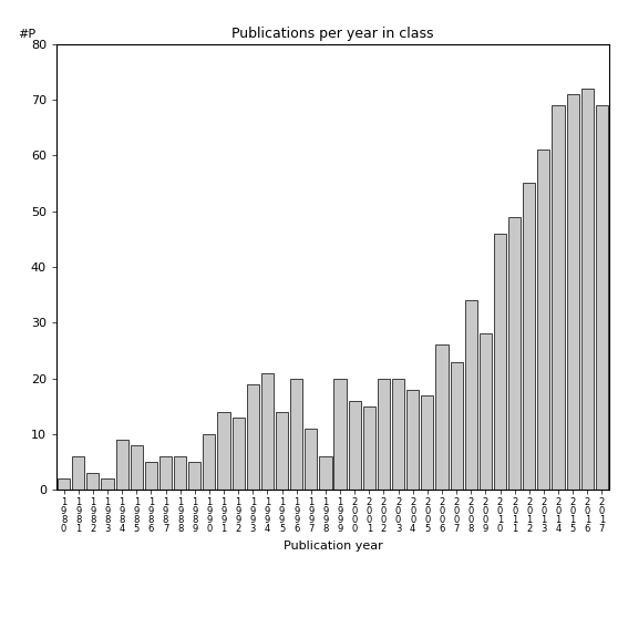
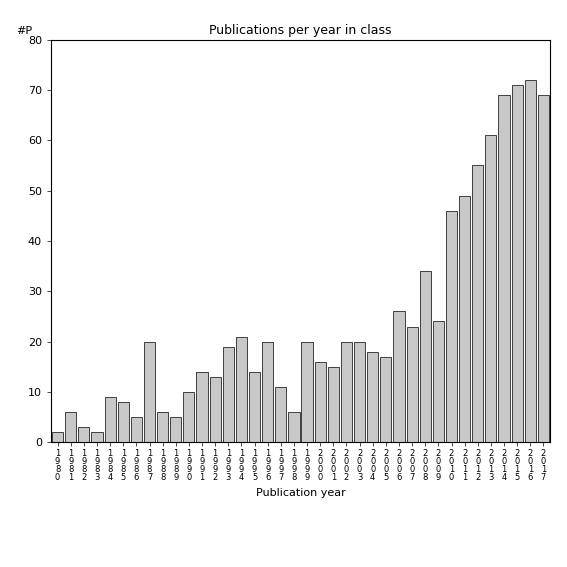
1 9 8 7: 6 -> 20
2 0 0 9: 28 -> 24
